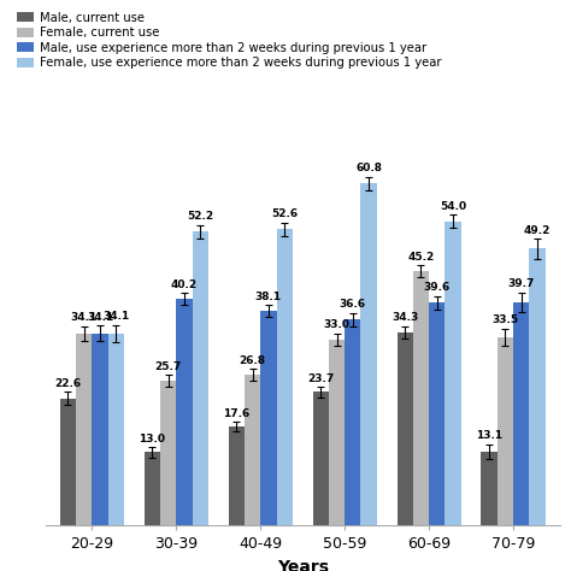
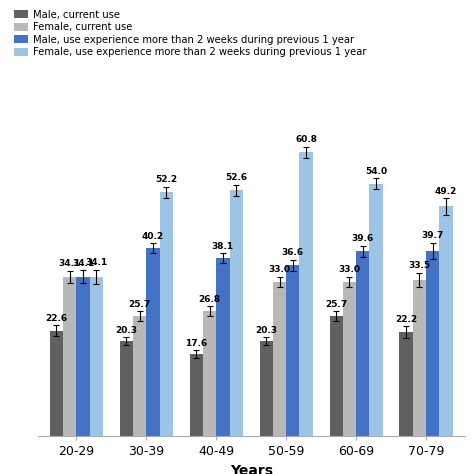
Male, current use/30-39: 13.0 -> 20.3
Male, current use/50-59: 23.7 -> 20.3
Male, current use/60-69: 34.3 -> 25.7
Female, current use/60-69: 45.2 -> 33.0
Male, current use/70-79: 13.1 -> 22.2
